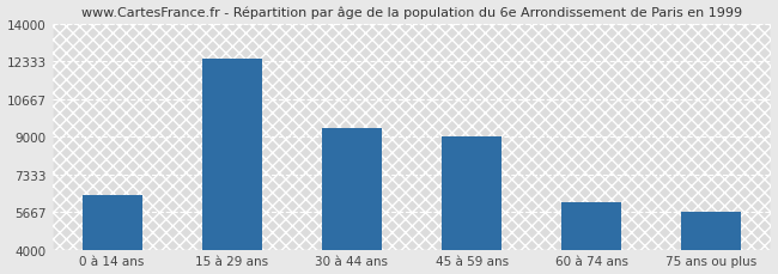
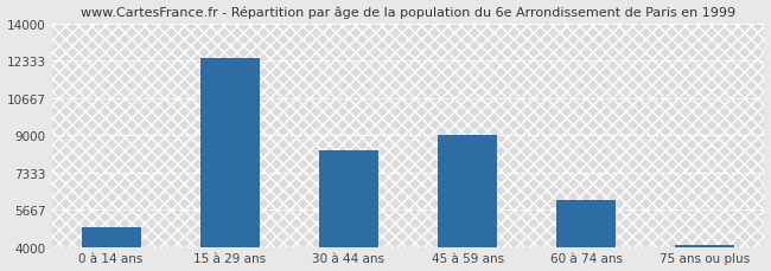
0 à 14 ans: 6400 -> 4900
30 à 44 ans: 9400 -> 8400
75 ans ou plus: 5700 -> 4100
